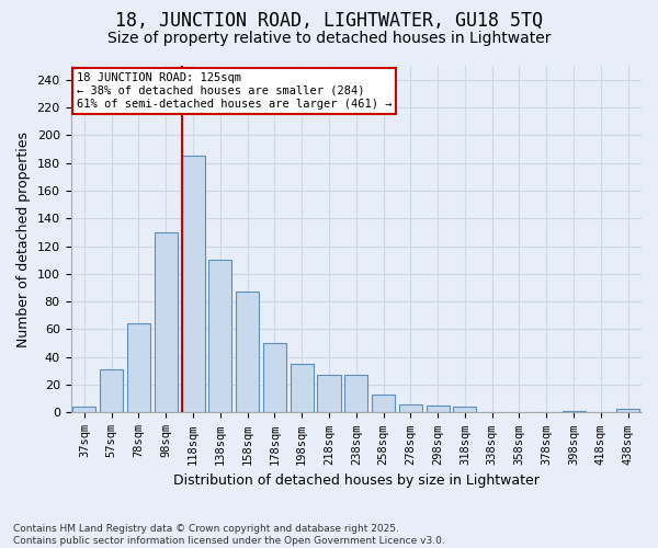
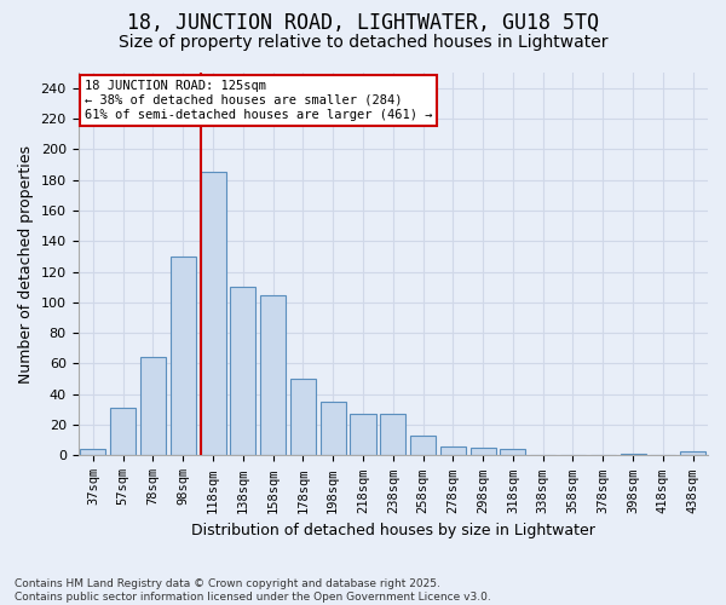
158sqm: 87 -> 105
